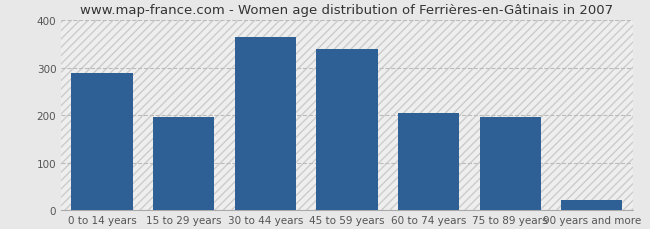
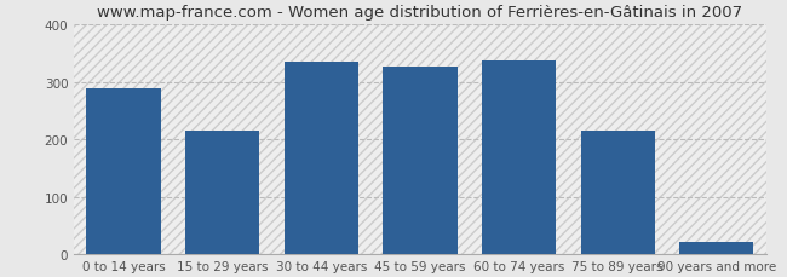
15 to 29 years: 195 -> 215
30 to 44 years: 365 -> 334
45 to 59 years: 340 -> 326
60 to 74 years: 205 -> 338
75 to 89 years: 195 -> 215
